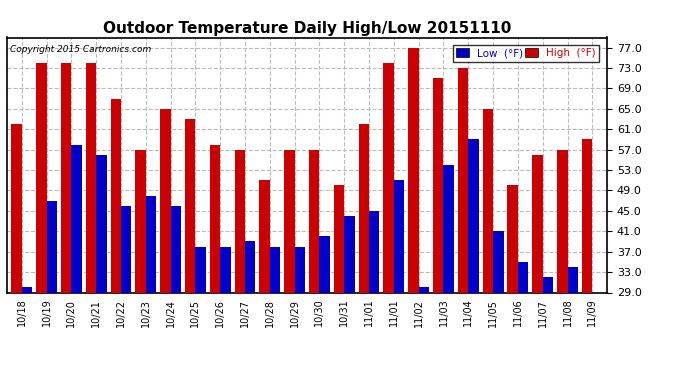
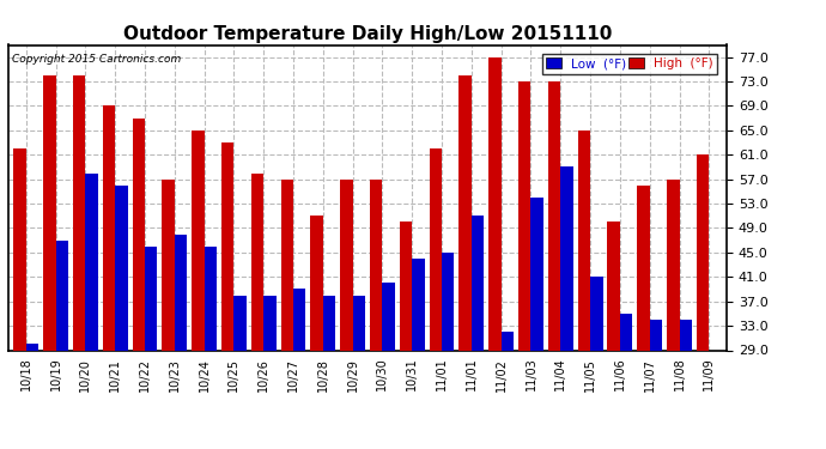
High (°F)/10/21: 74 -> 69
Low (°F)/11/02: 30 -> 32
High (°F)/11/03: 71 -> 73
Low (°F)/11/07: 32 -> 34
High (°F)/11/09: 59 -> 61
